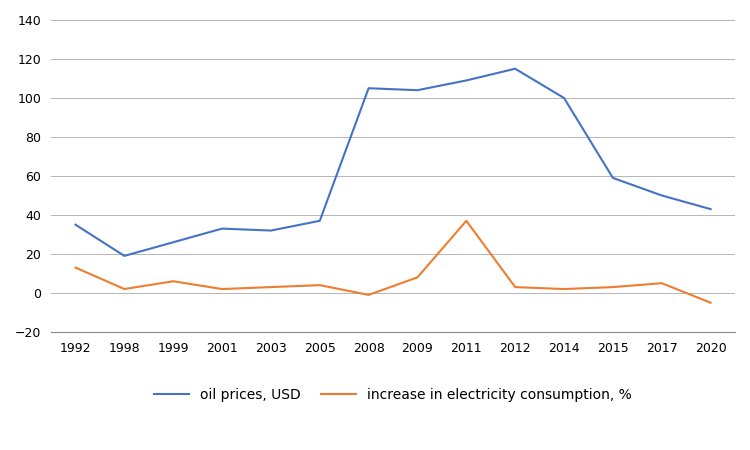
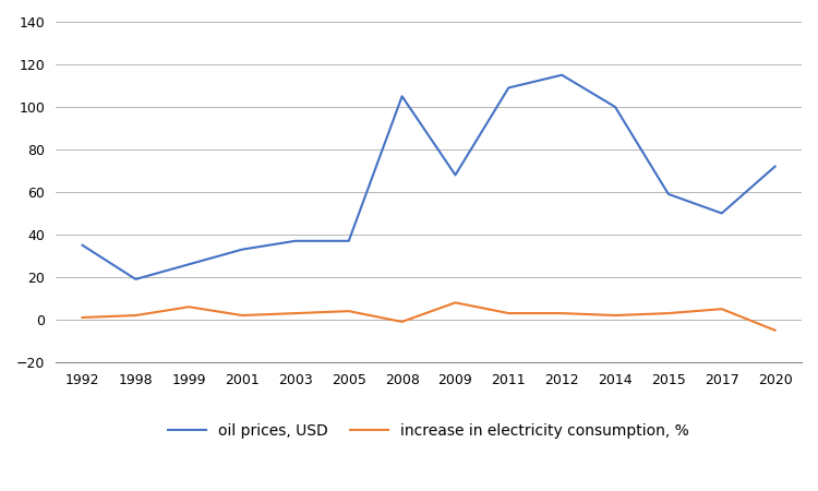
increase in electricity consumption, %/1992: 13 -> 1
oil prices, USD/2003: 32 -> 37
oil prices, USD/2009: 104 -> 68
increase in electricity consumption, %/2011: 37 -> 3
oil prices, USD/2020: 43 -> 72
